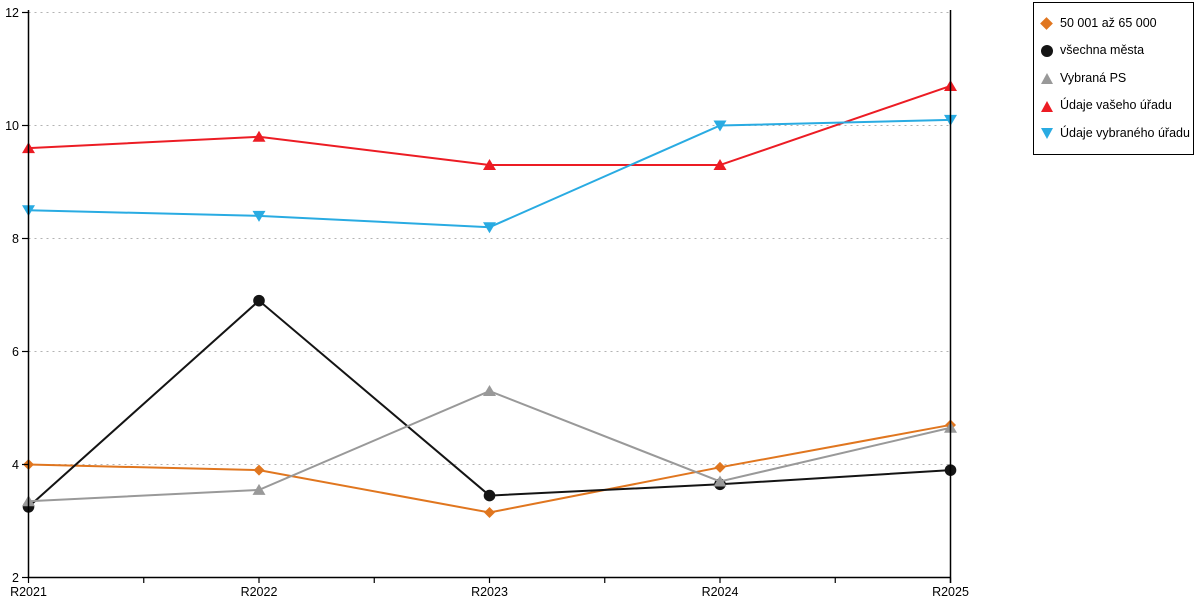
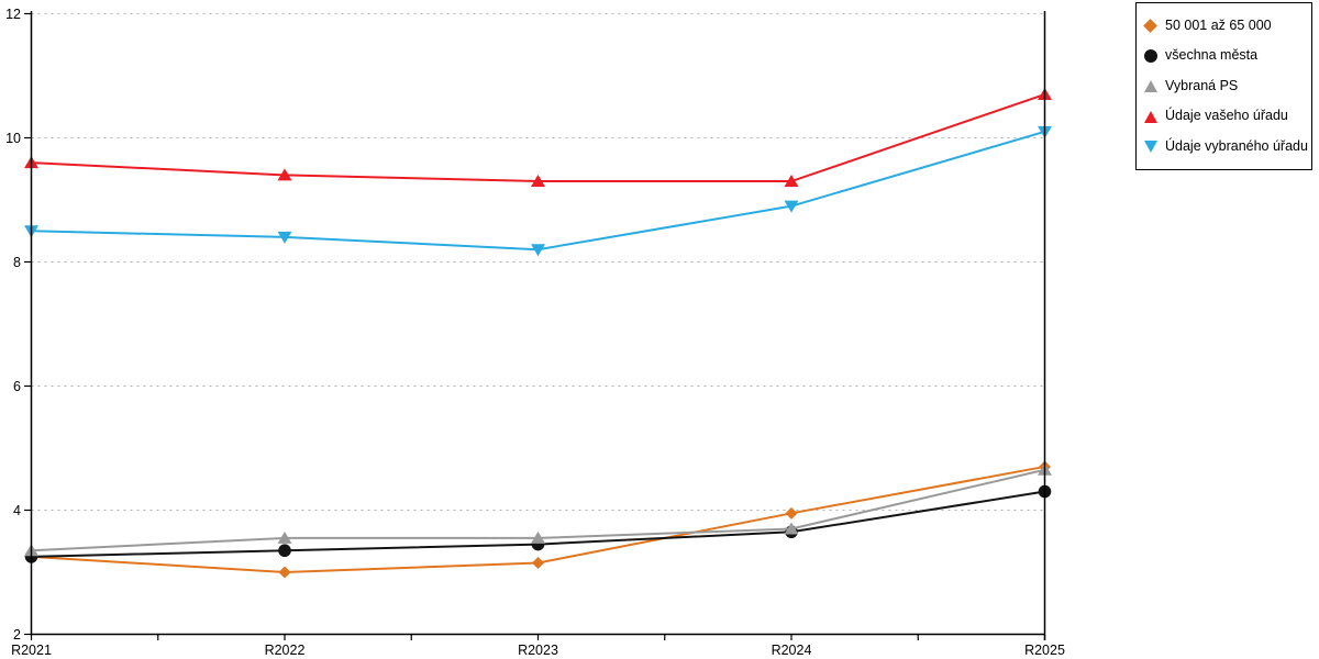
50 001 až 65 000/R2021: 4.0 -> 3.2
50 001 až 65 000/R2022: 3.9 -> 3.0
všechna města/R2022: 6.9 -> 3.4
Údaje vašeho úřadu/R2022: 9.8 -> 9.4
Vybraná PS/R2023: 5.3 -> 3.5
Údaje vybraného úřadu/R2024: 10.0 -> 8.9
všechna města/R2025: 3.9 -> 4.3
